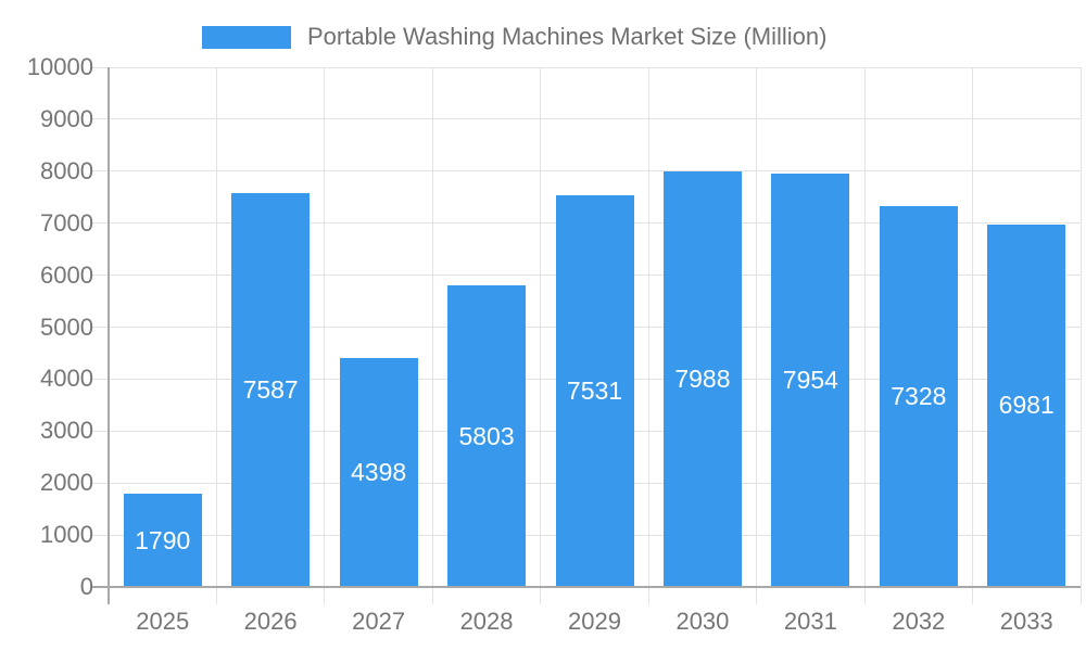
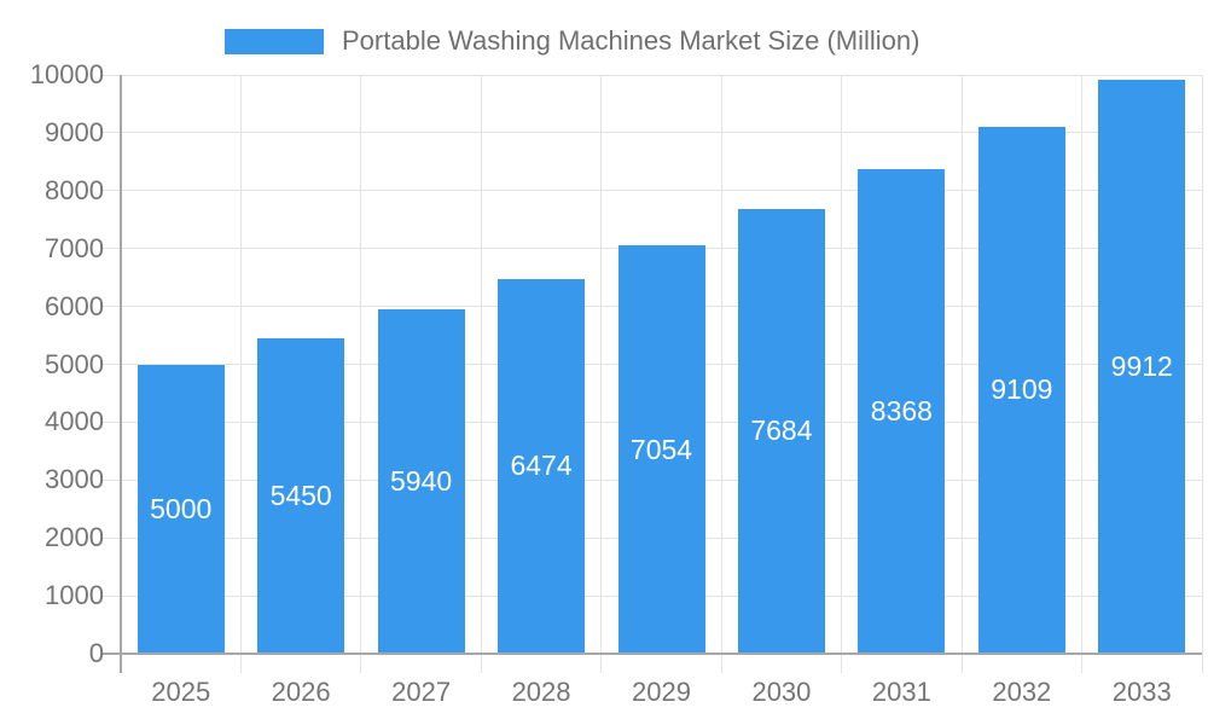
2025: 1790 -> 5000
2026: 7587 -> 5450
2027: 4398 -> 5940
2028: 5803 -> 6474
2029: 7531 -> 7054
2030: 7988 -> 7684
2031: 7954 -> 8368
2032: 7328 -> 9109
2033: 6981 -> 9912
